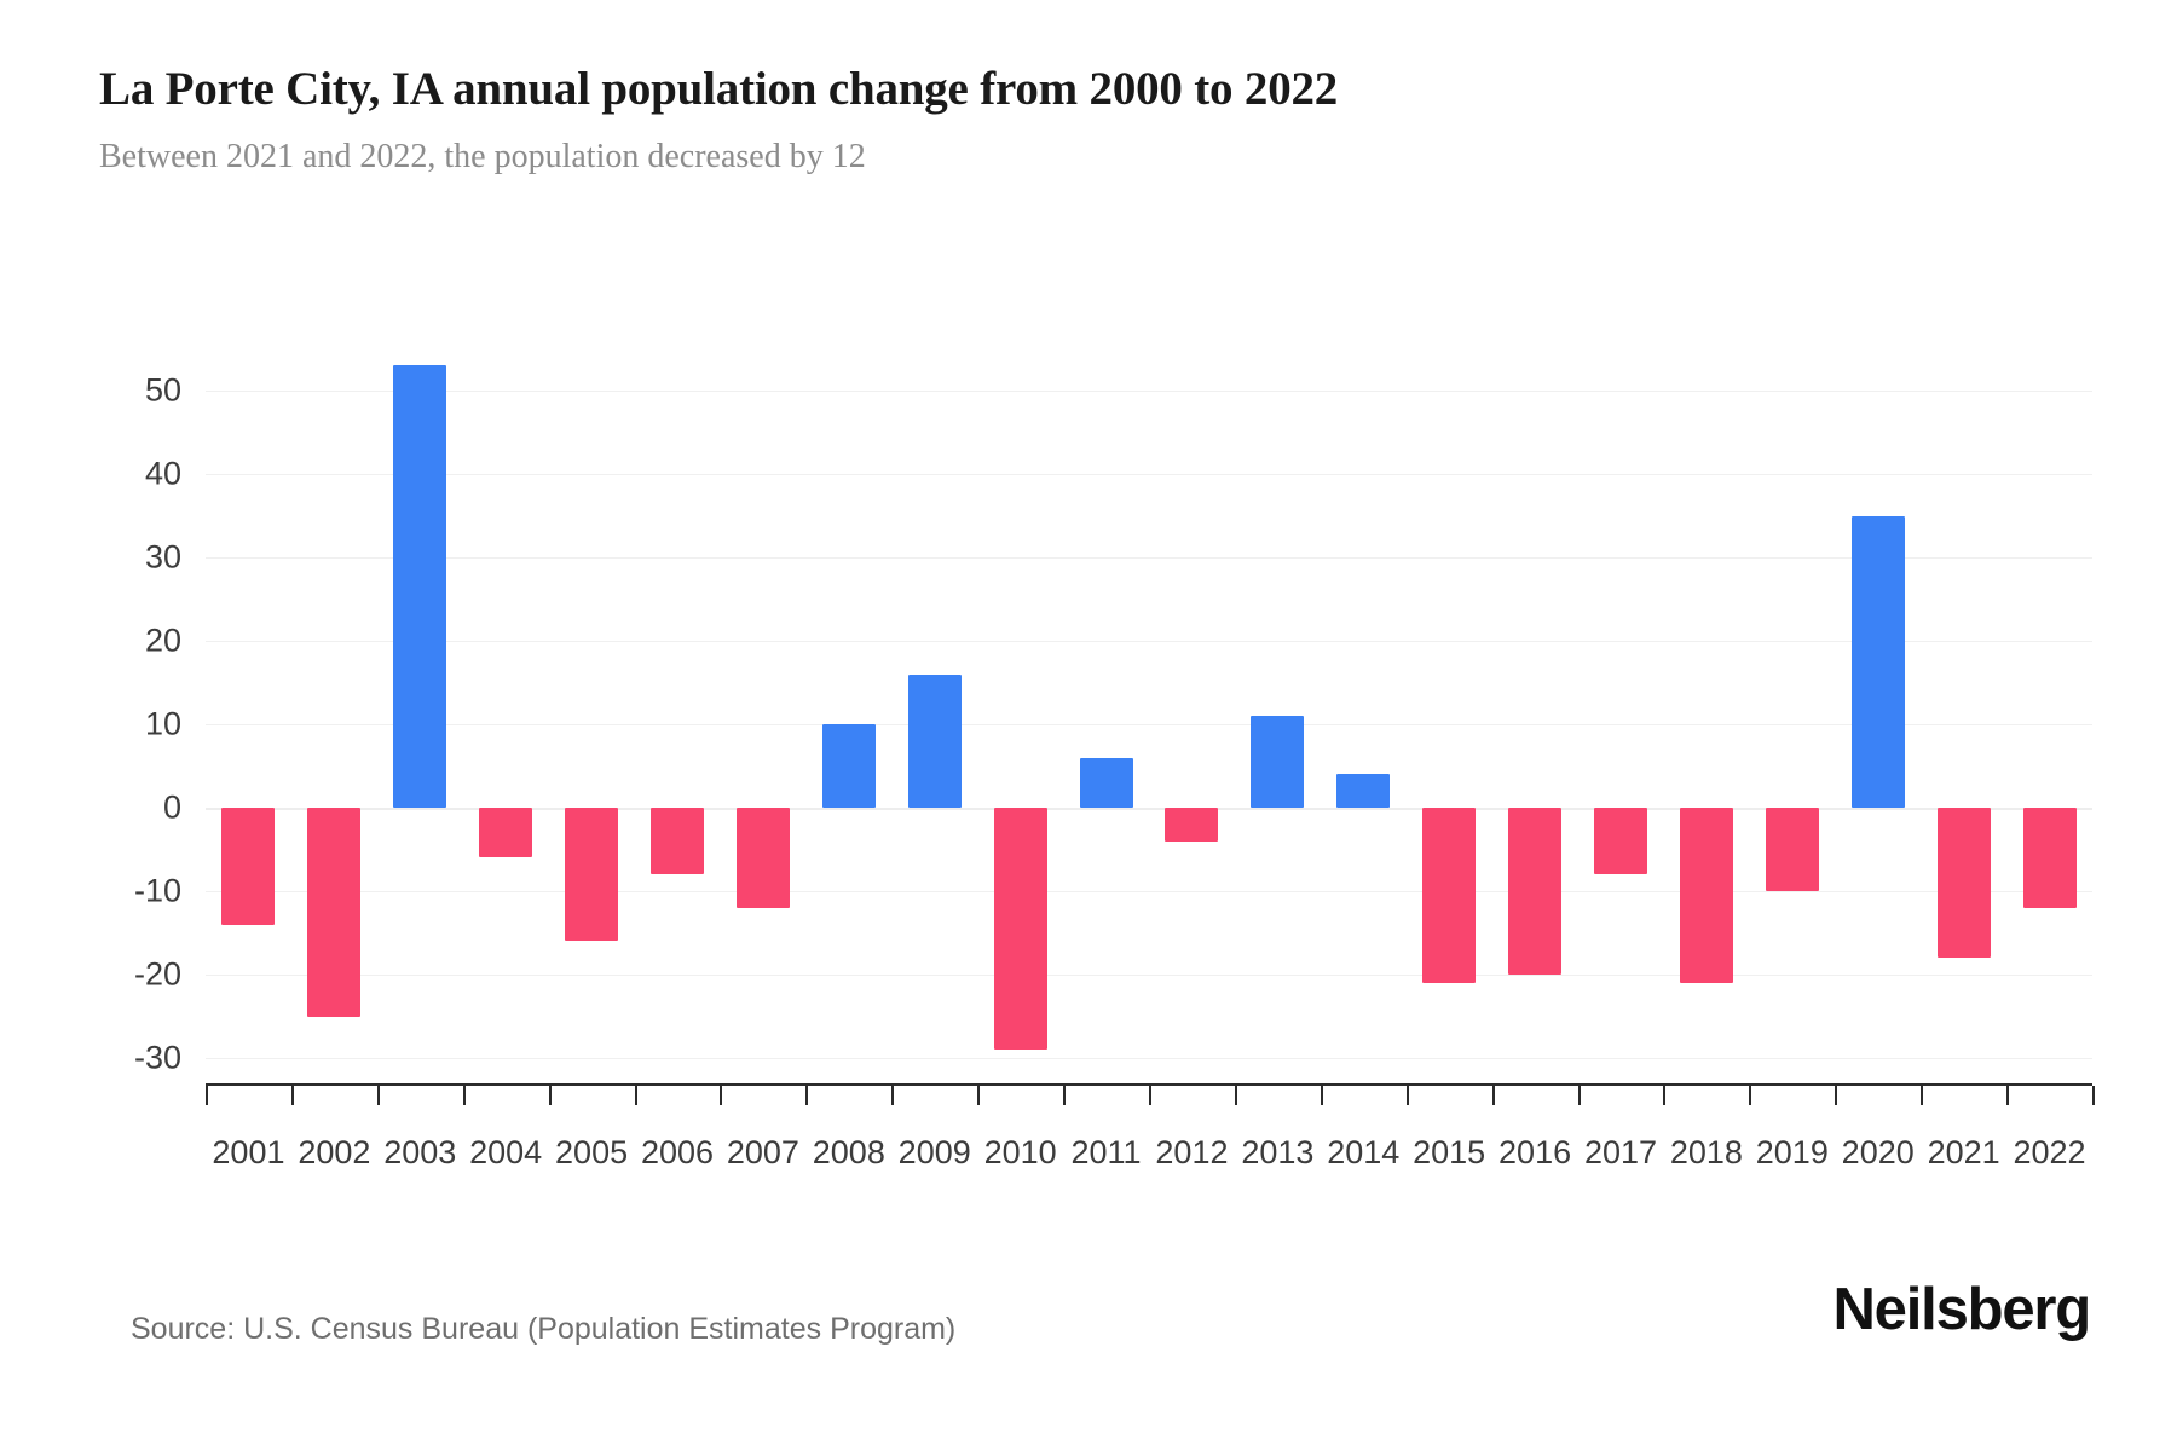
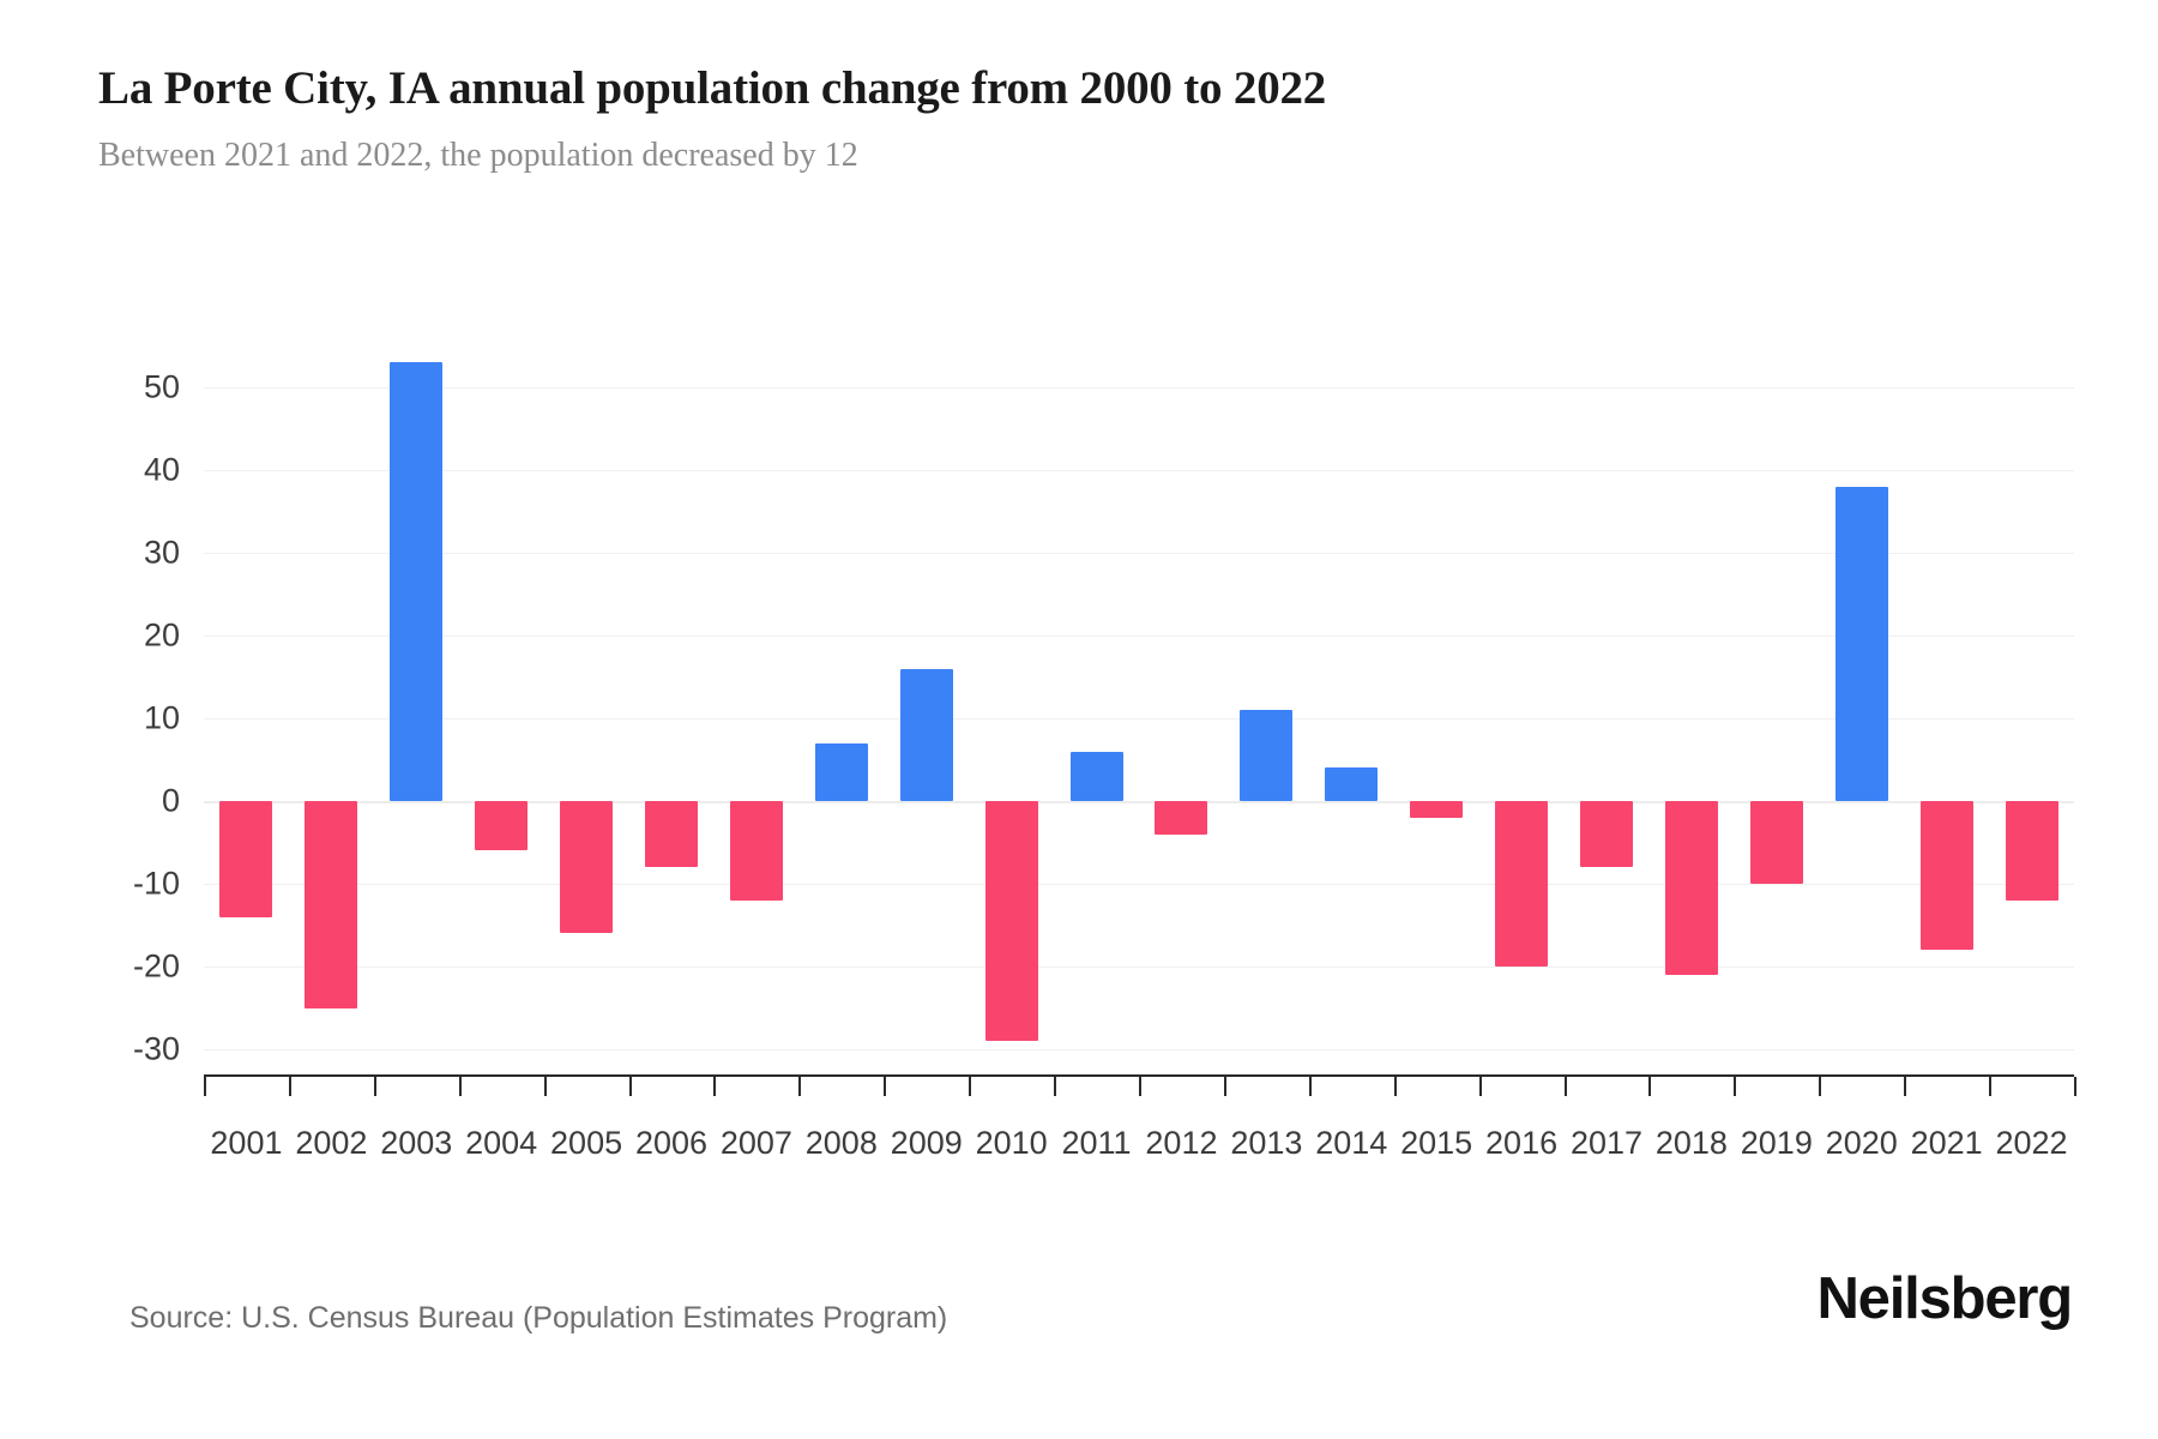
2008: 10 -> 7
2015: -21 -> -2
2020: 35 -> 38
